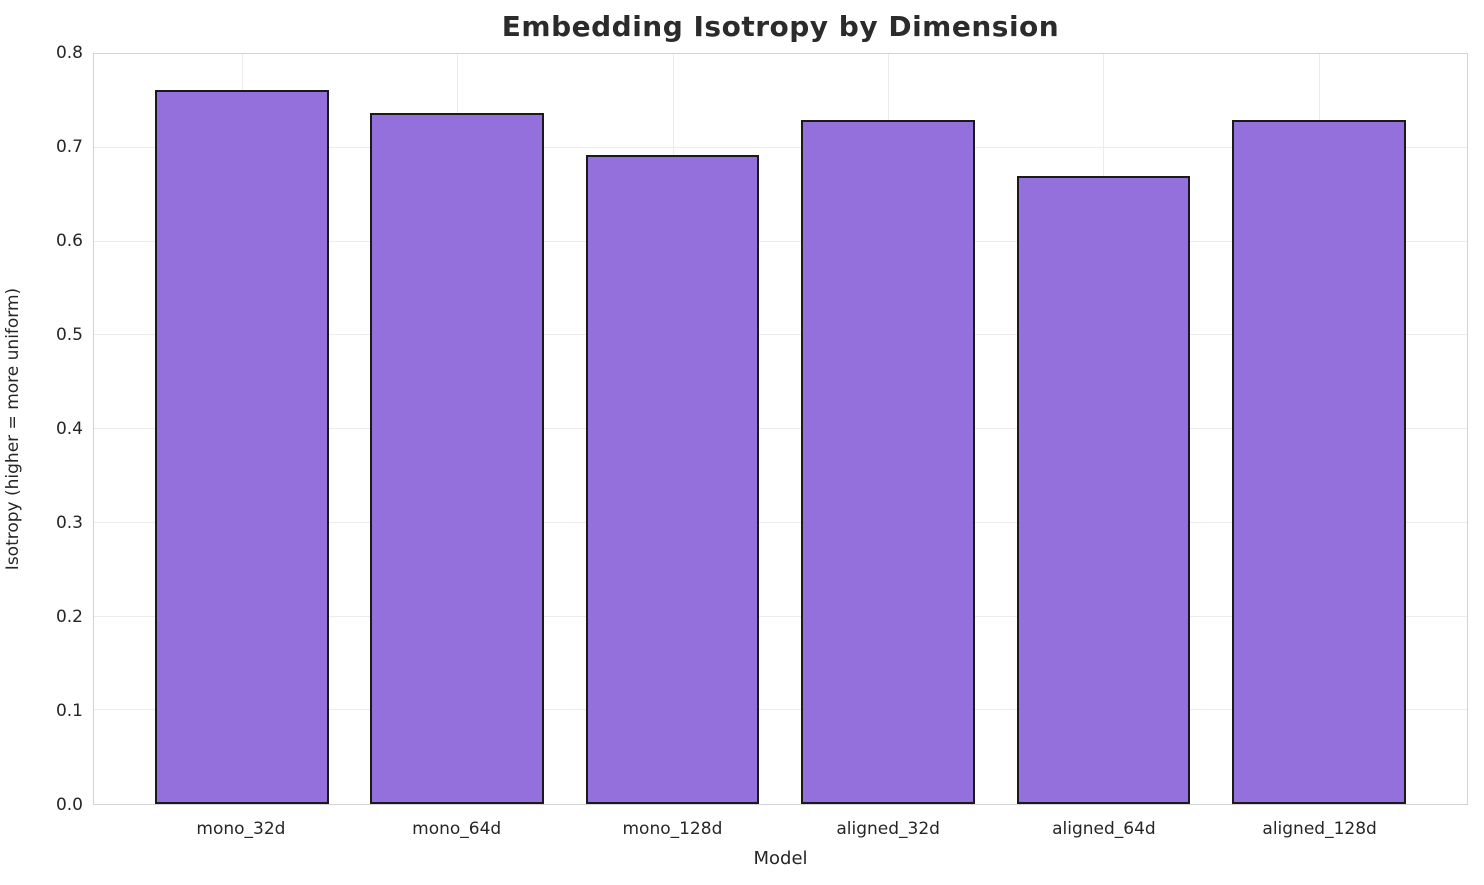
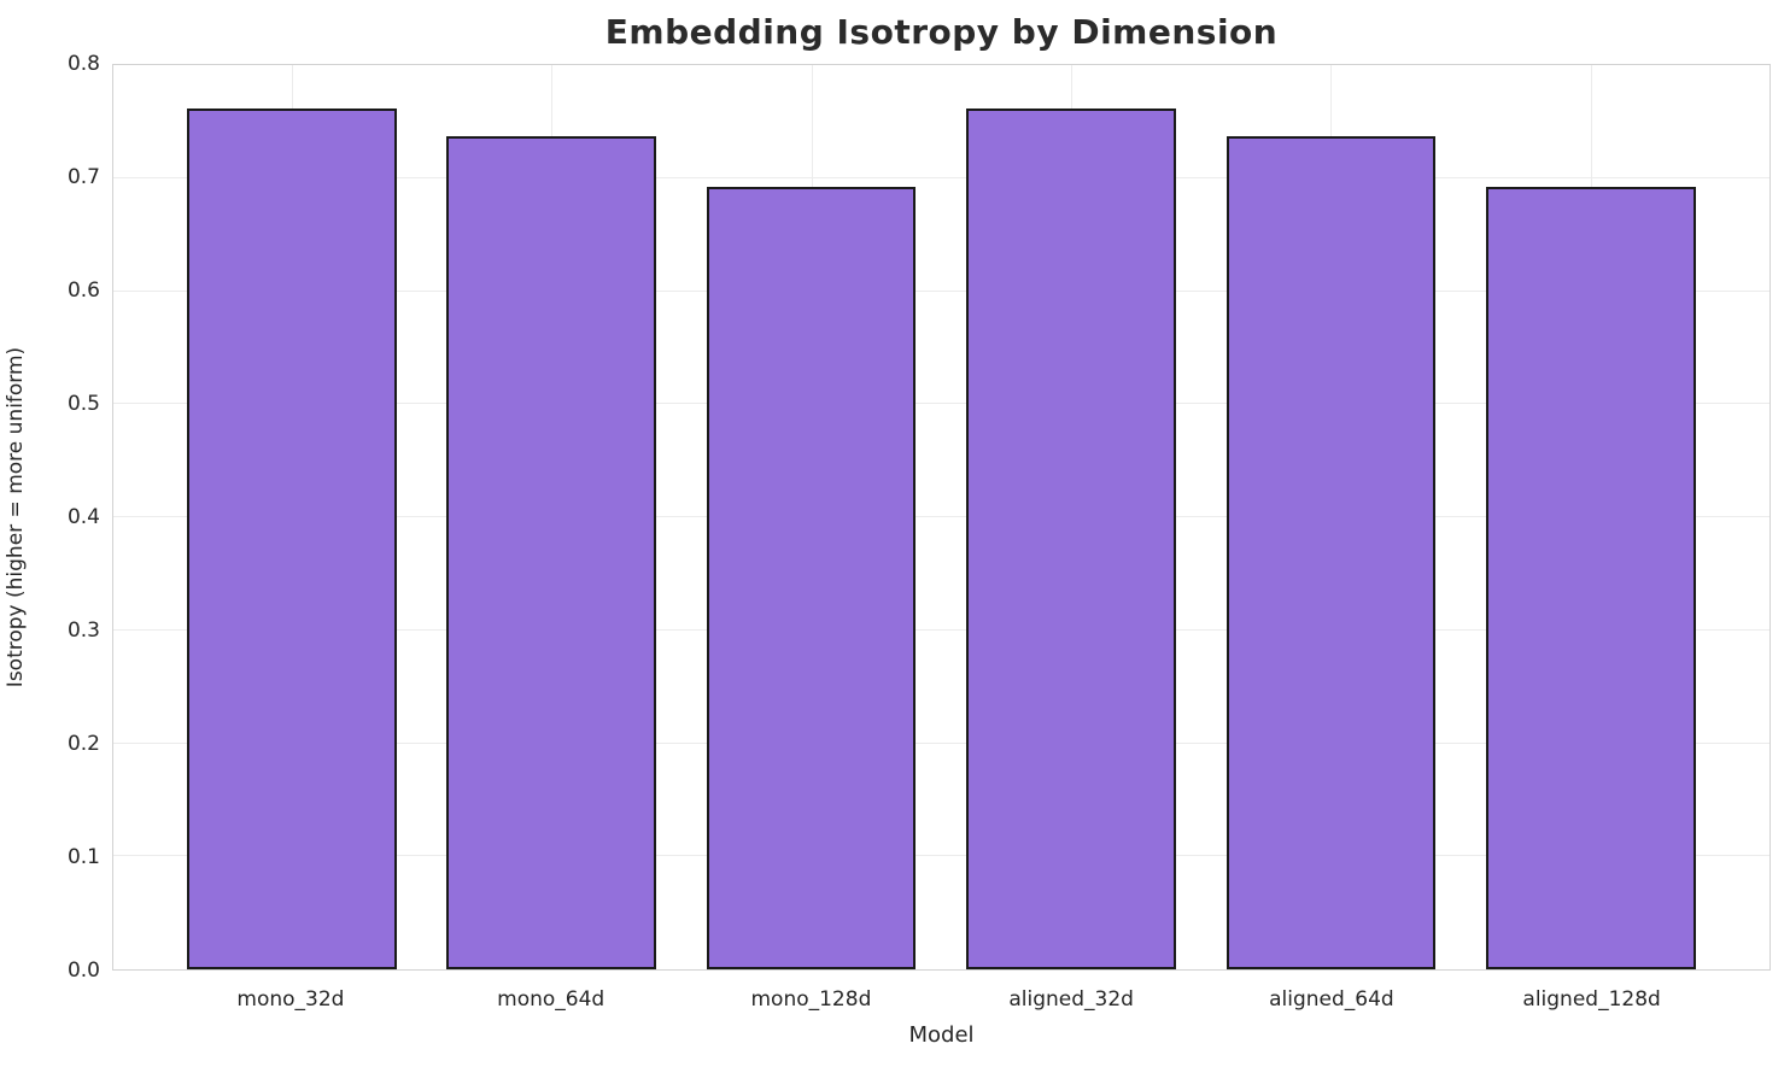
aligned_32d: 0.73 -> 0.76
aligned_64d: 0.67 -> 0.74
aligned_128d: 0.73 -> 0.69
